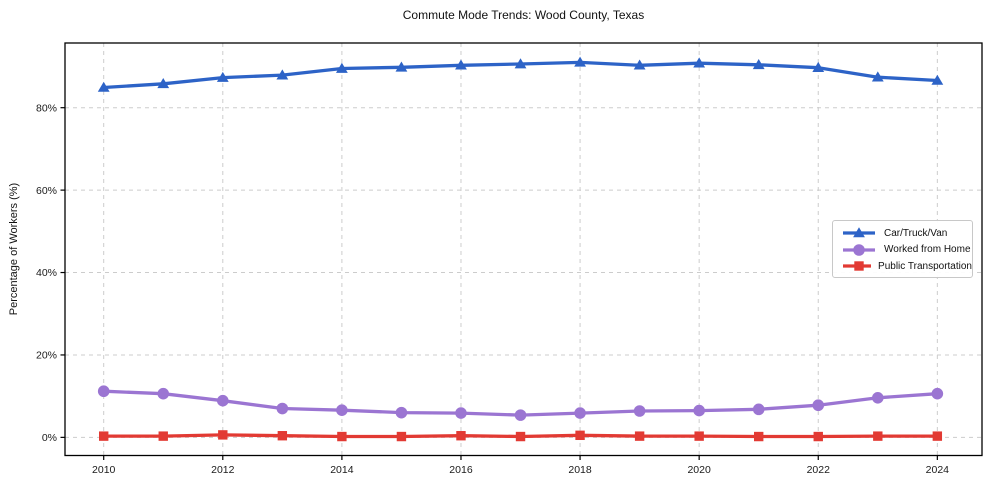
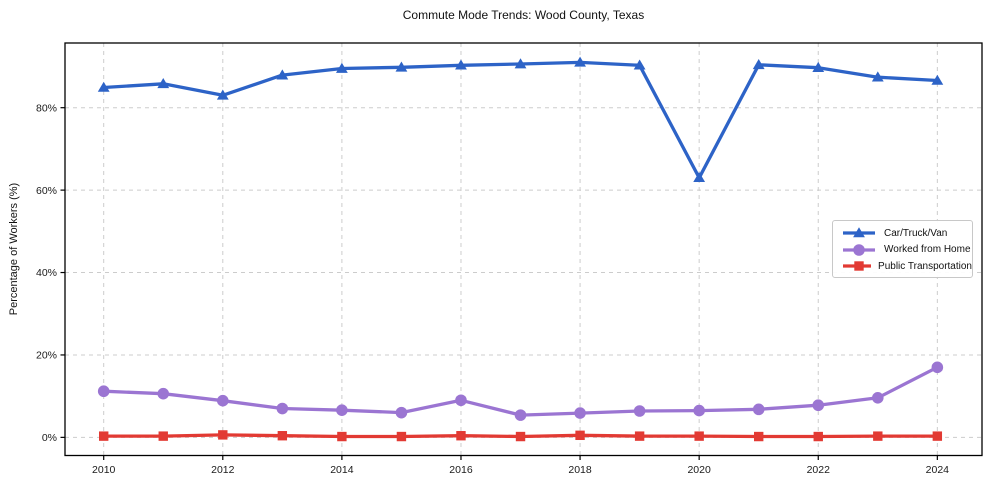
Car/Truck/Van/2012: 87% -> 83%
Worked from Home/2016: 6% -> 9%
Car/Truck/Van/2020: 91% -> 63%
Worked from Home/2024: 11% -> 17%
